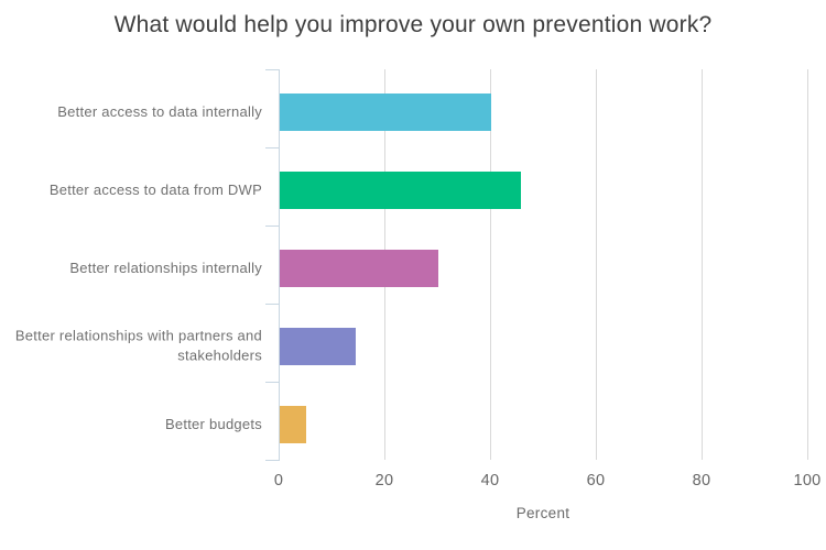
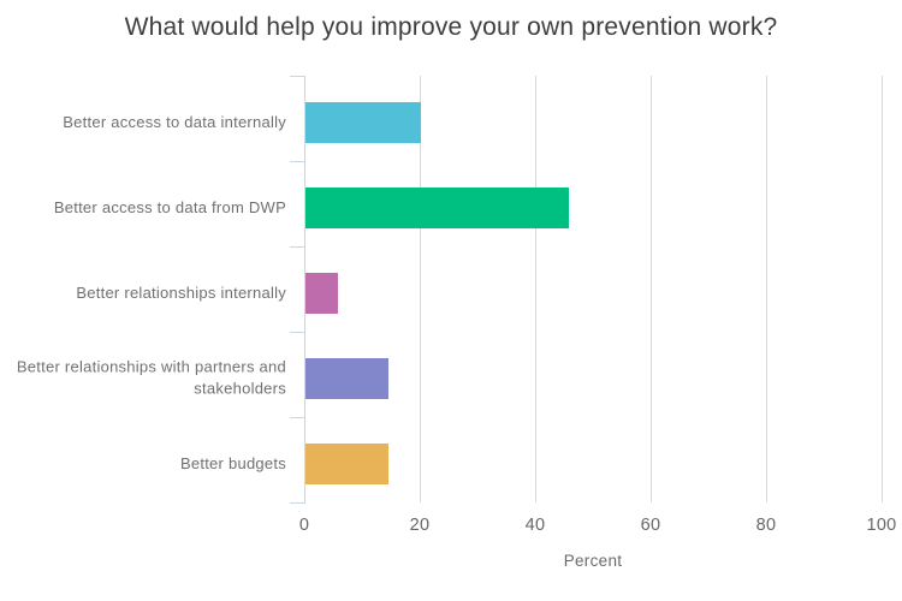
Better access to data internally: 40 -> 20
Better relationships internally: 30 -> 6
Better budgets: 5 -> 14
